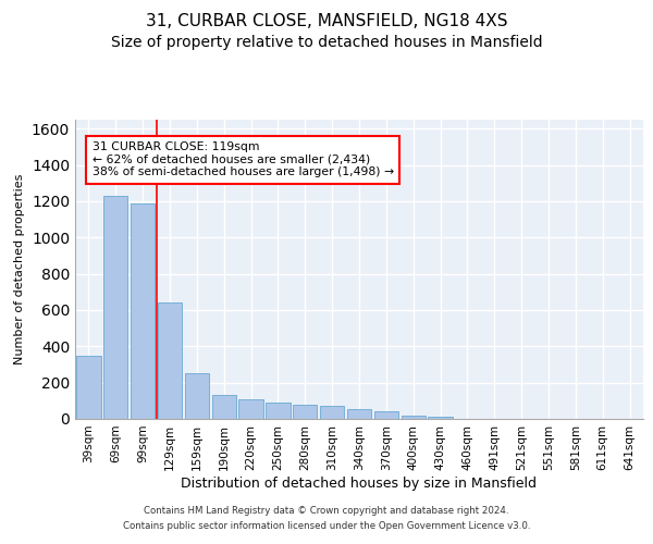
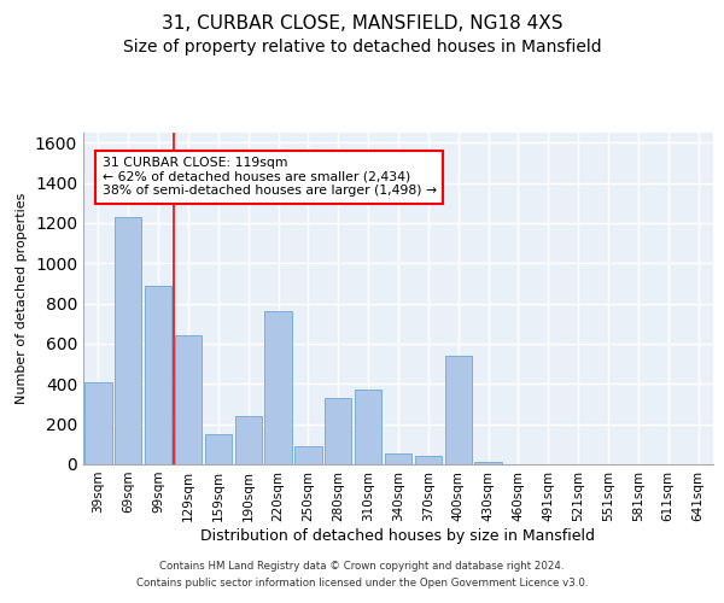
39sqm: 350 -> 410
99sqm: 1190 -> 890
159sqm: 250 -> 150
190sqm: 130 -> 240
220sqm: 110 -> 760
280sqm: 80 -> 330
310sqm: 70 -> 370
400sqm: 20 -> 540
